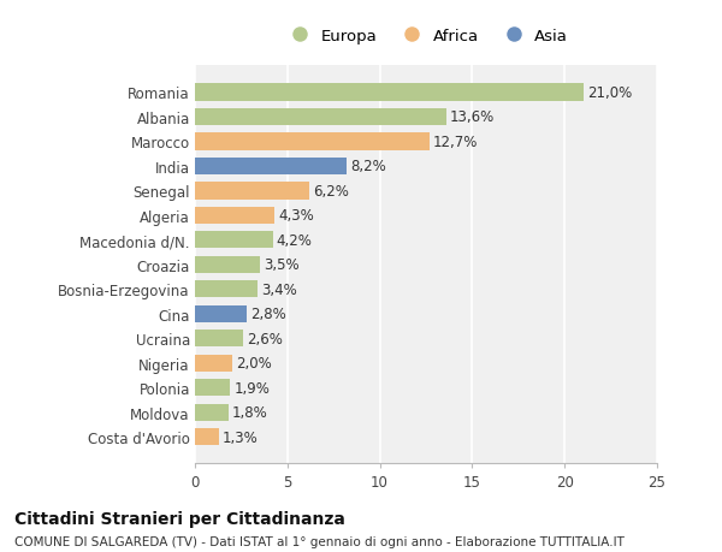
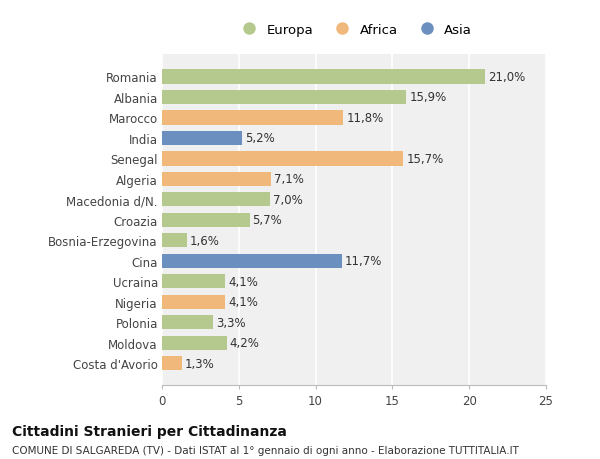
Albania: 13,6% -> 15,9%
Marocco: 12,7% -> 11,8%
India: 8,2% -> 5,2%
Senegal: 6,2% -> 15,7%
Algeria: 4,3% -> 7,1%
Macedonia d/N.: 4,2% -> 7,0%
Croazia: 3,5% -> 5,7%
Bosnia-Erzegovina: 3,4% -> 1,6%
Cina: 2,8% -> 11,7%
Ucraina: 2,6% -> 4,1%
Nigeria: 2,0% -> 4,1%
Polonia: 1,9% -> 3,3%
Moldova: 1,8% -> 4,2%
